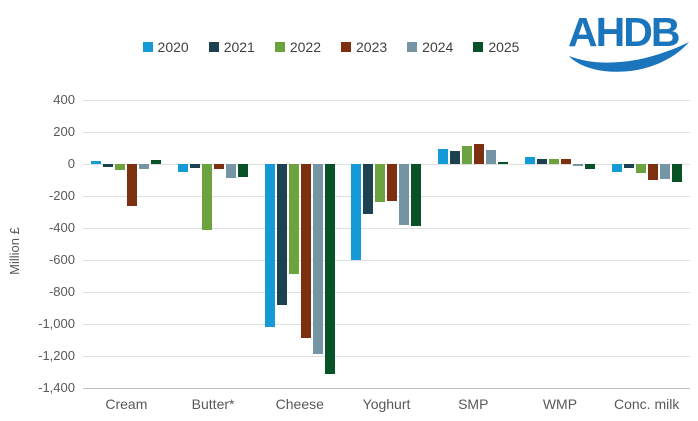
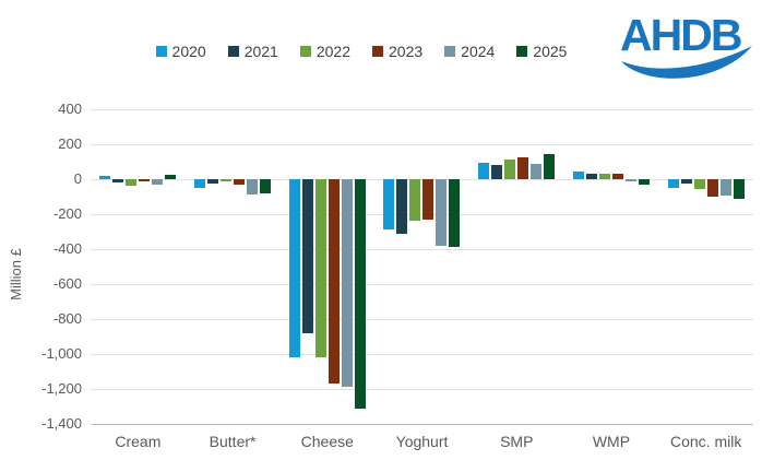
2023/Cream: -260 -> -10
2022/Butter*: -410 -> -20
2022/Cheese: -690 -> -1020
2023/Cheese: -1090 -> -1170
2020/Yoghurt: -600 -> -290
2025/SMP: 10 -> 140
